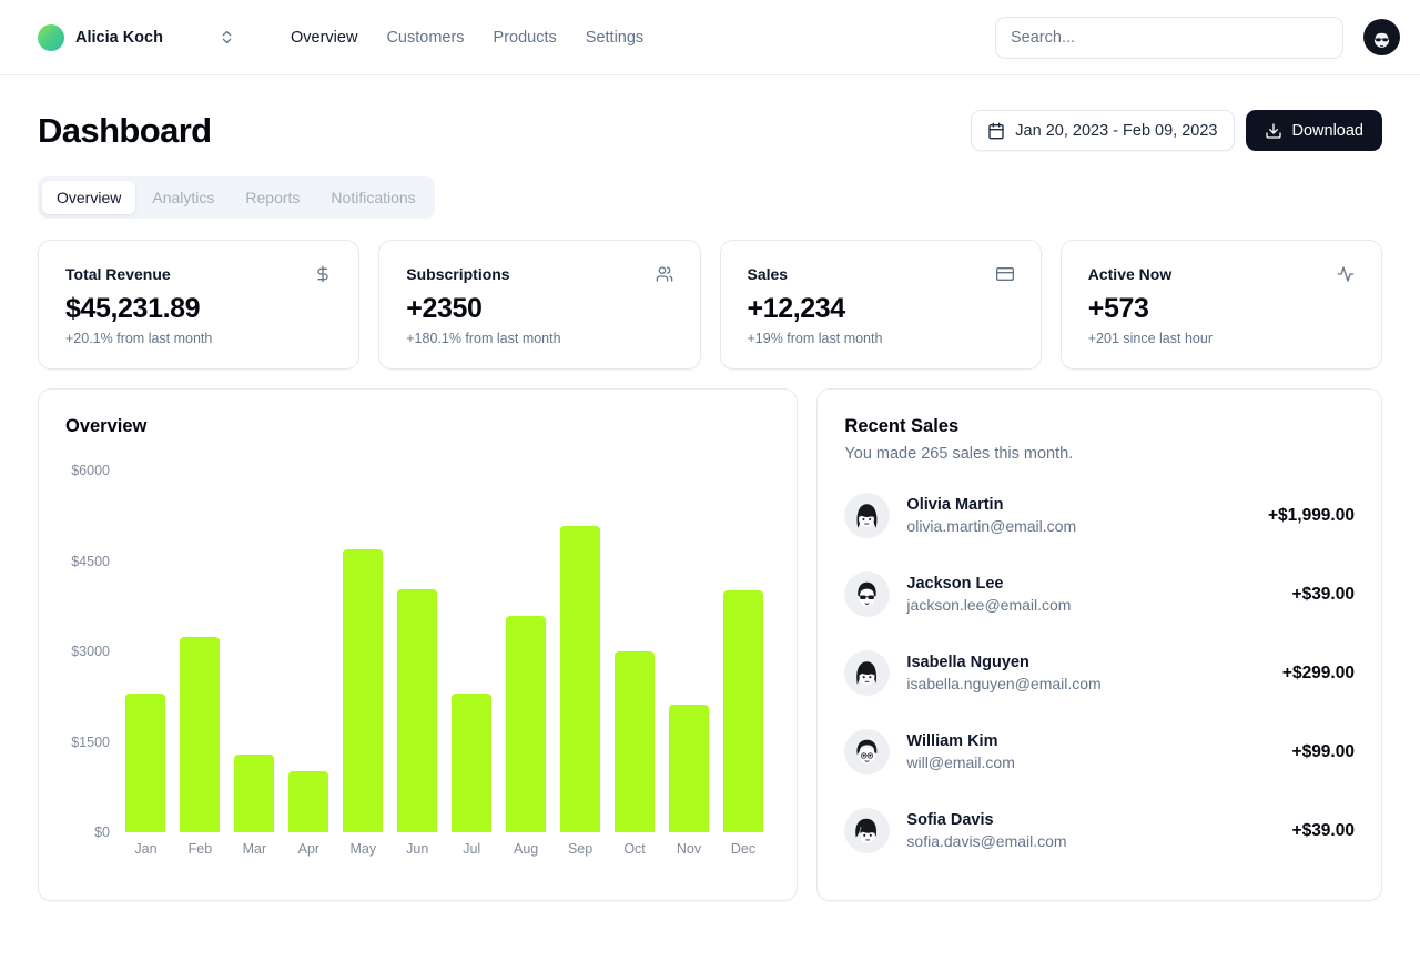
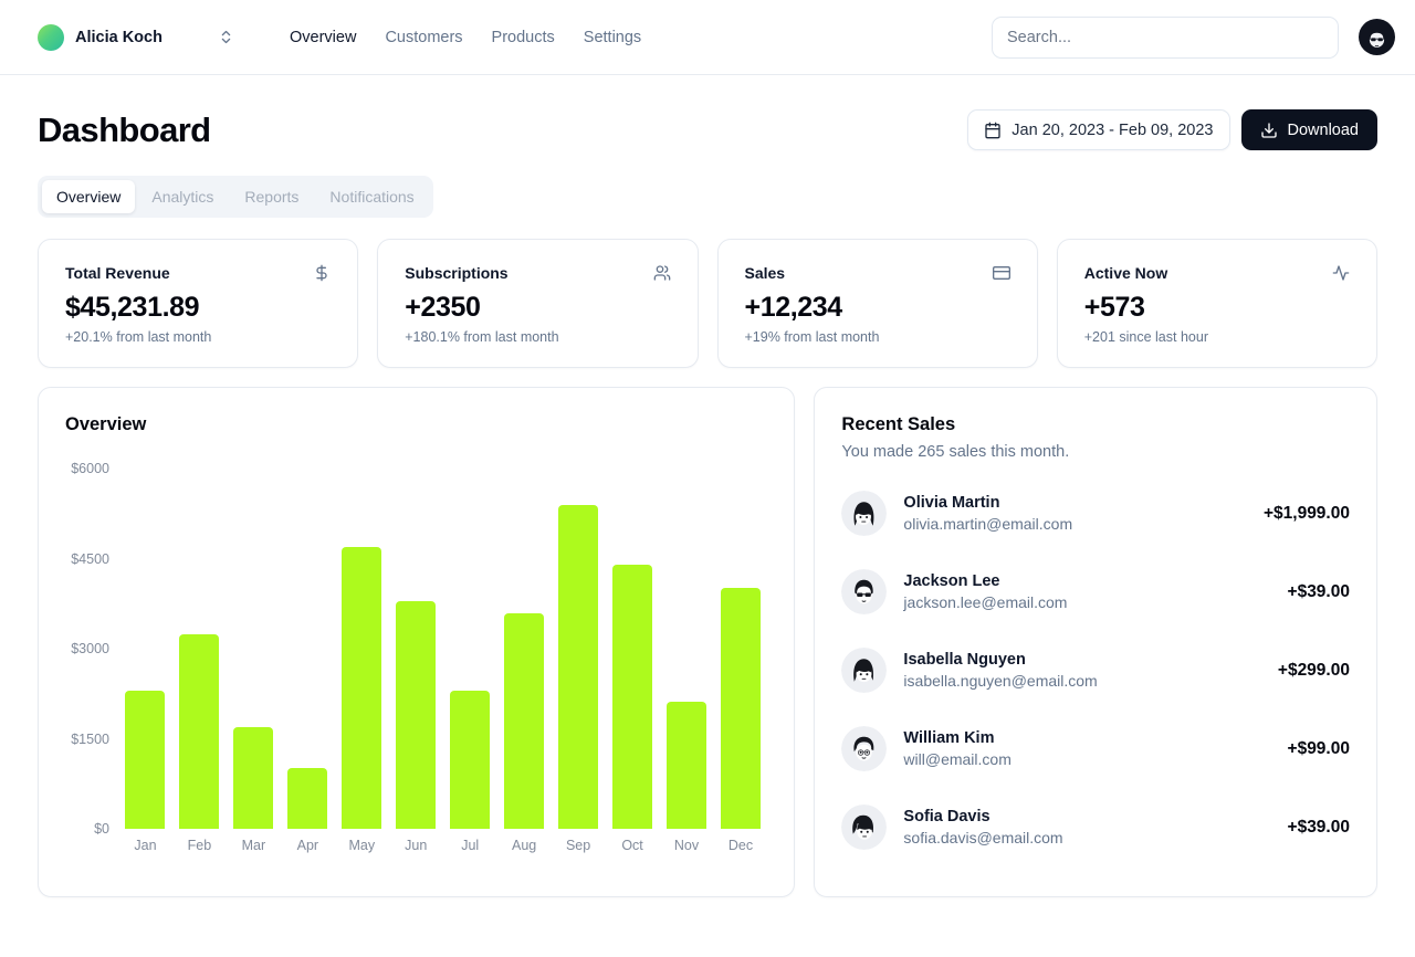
Mar: $1300 -> $1700
Jun: $4000 -> $3800
Sep: $5100 -> $5400
Oct: $3000 -> $4400
